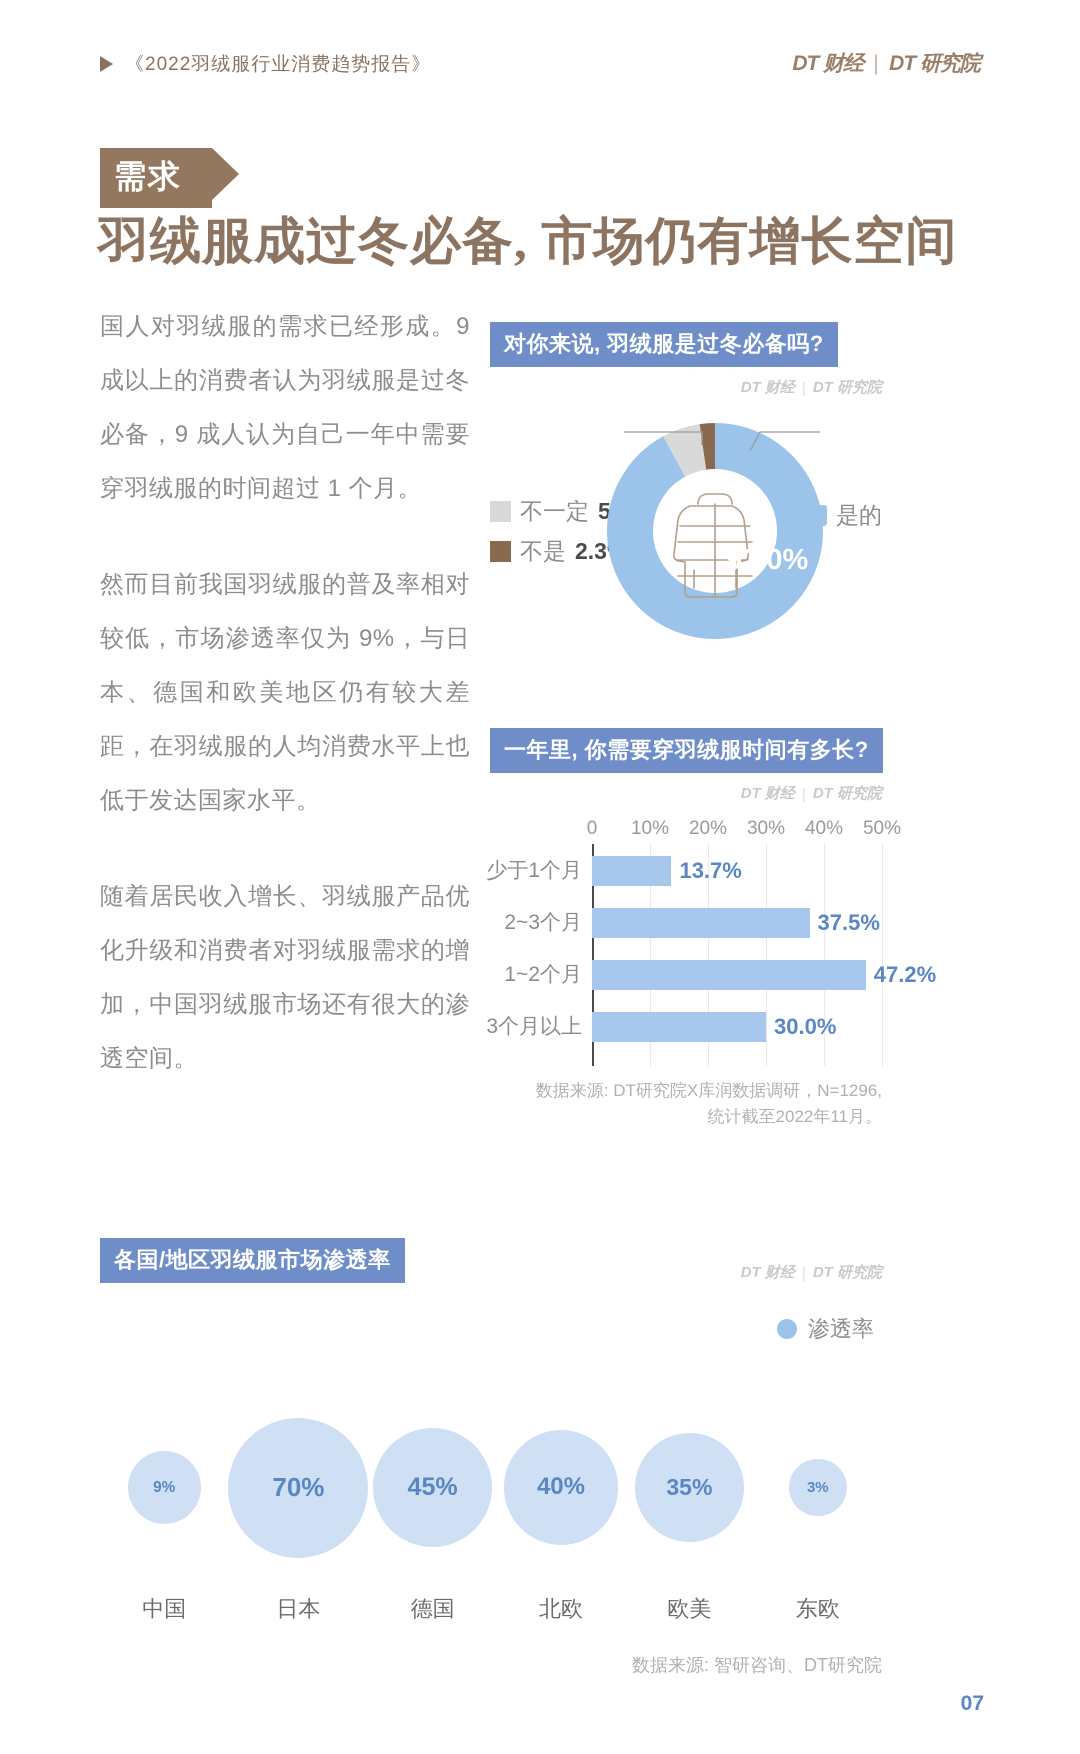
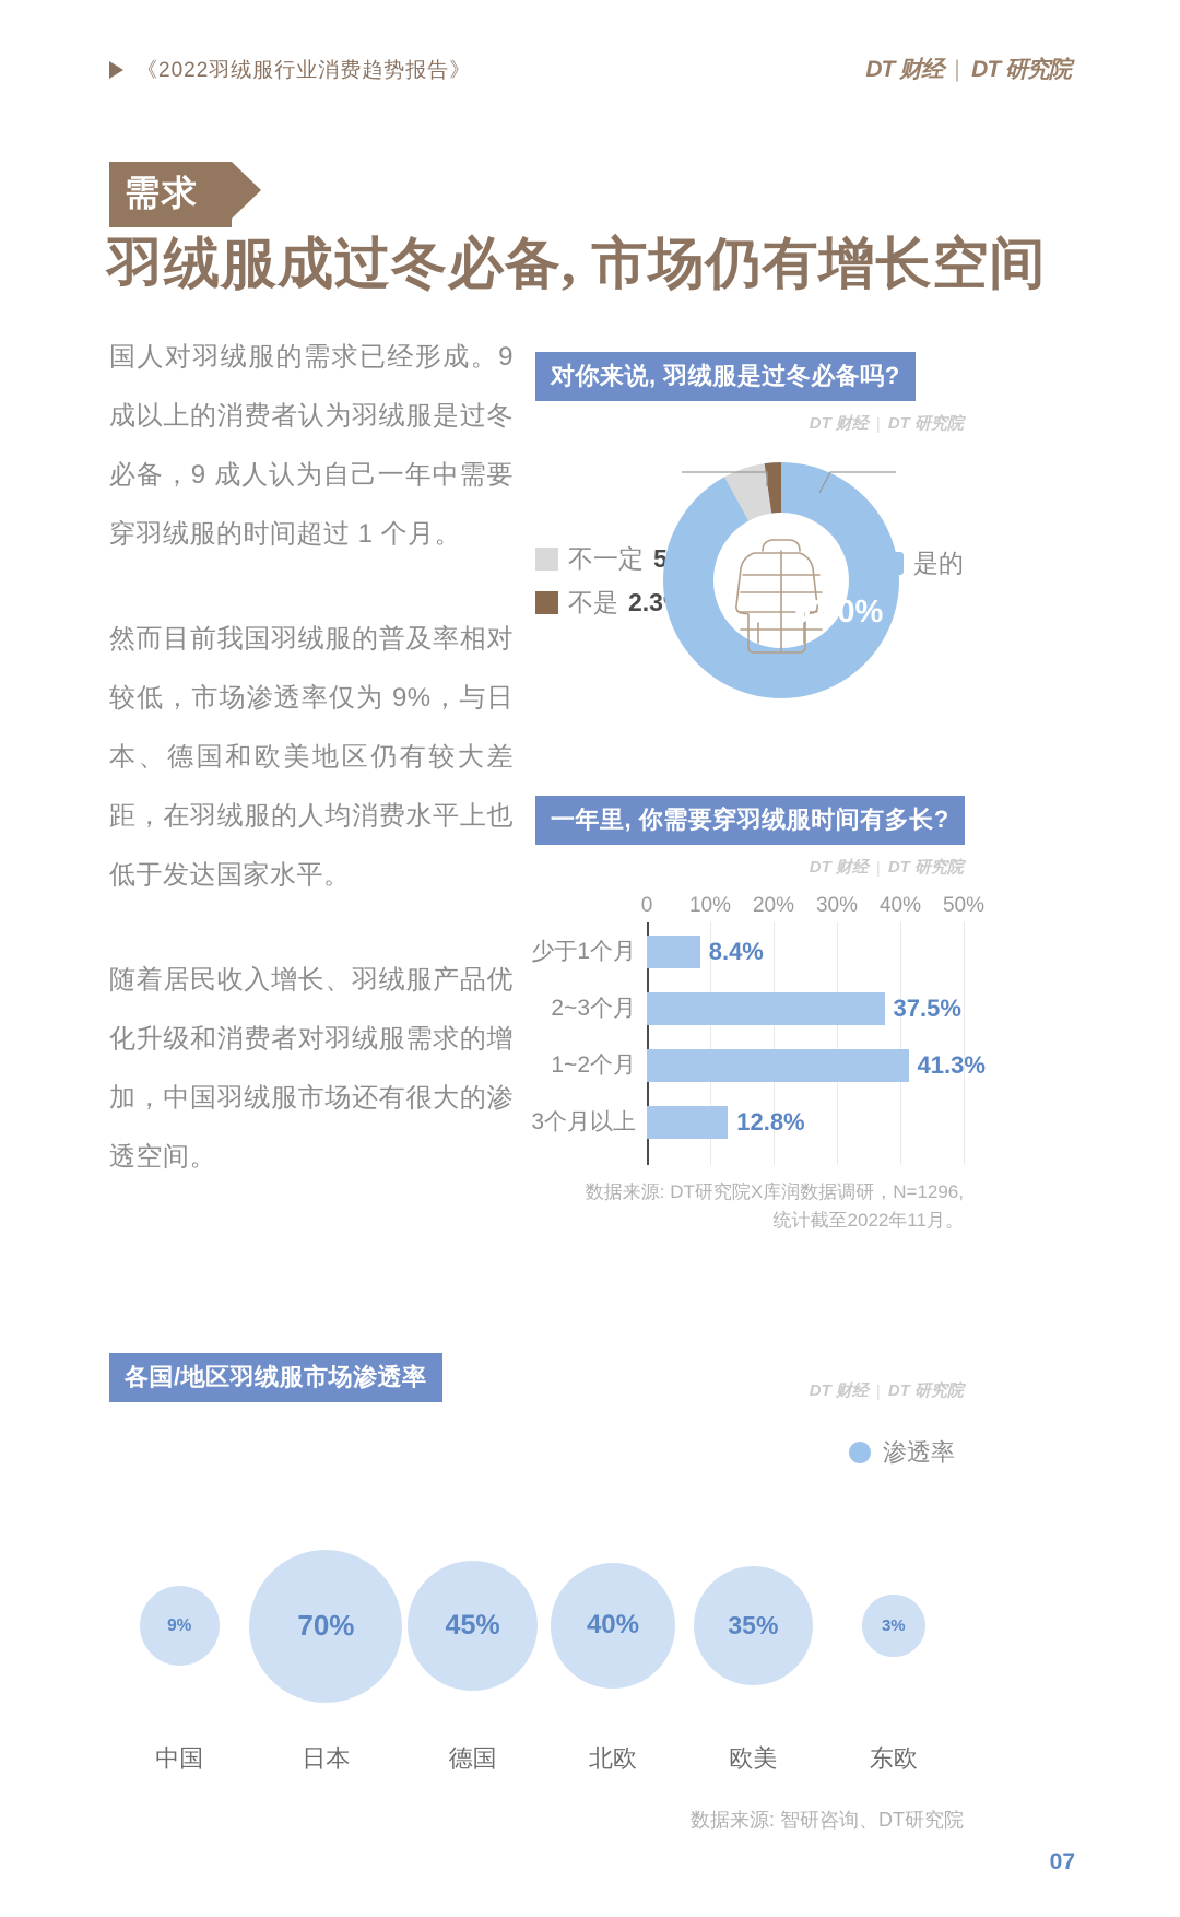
一年里, 你需要穿羽绒服时间有多长?/少于1个月: 13.7% -> 8.4%
一年里, 你需要穿羽绒服时间有多长?/1~2个月: 47.2% -> 41.3%
一年里, 你需要穿羽绒服时间有多长?/3个月以上: 30.0% -> 12.8%
